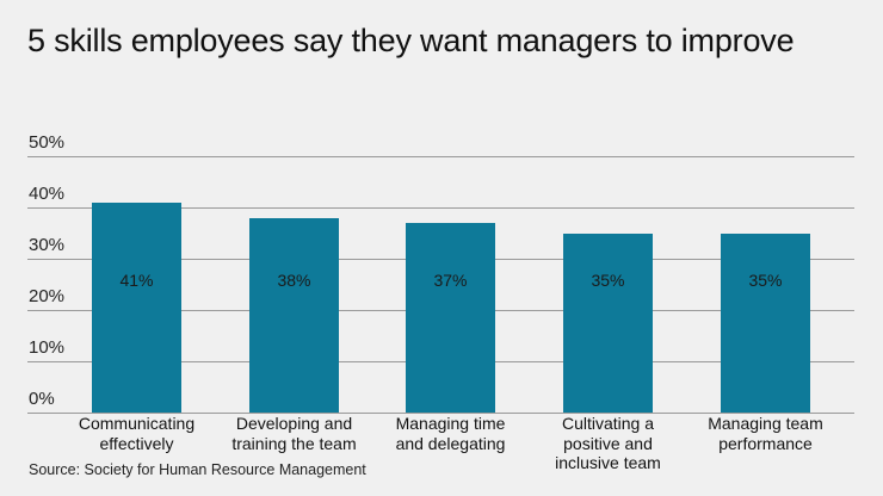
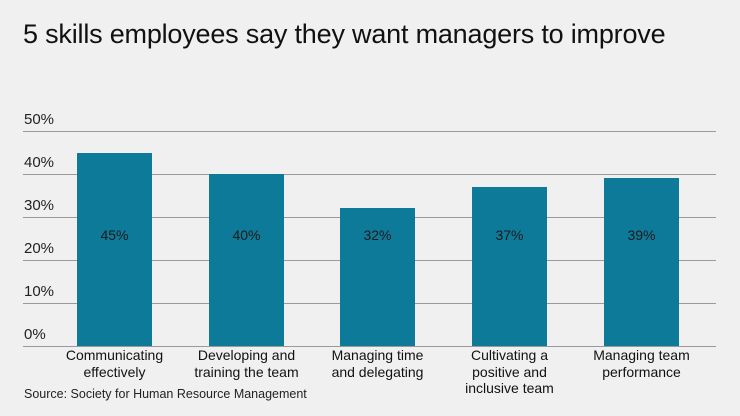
Communicating effectively: 41% -> 45%
Developing and training the team: 38% -> 40%
Managing time and delegating: 37% -> 32%
Cultivating a positive and inclusive team: 35% -> 37%
Managing team performance: 35% -> 39%
